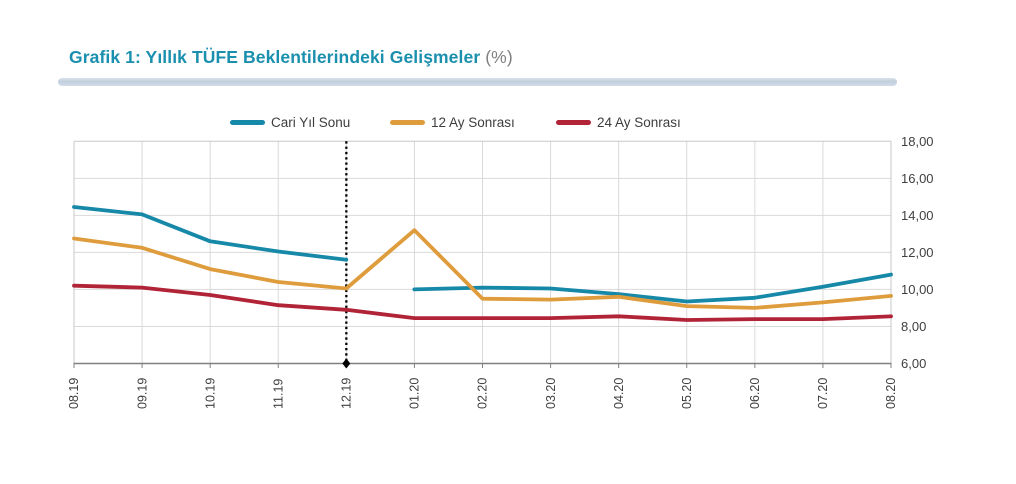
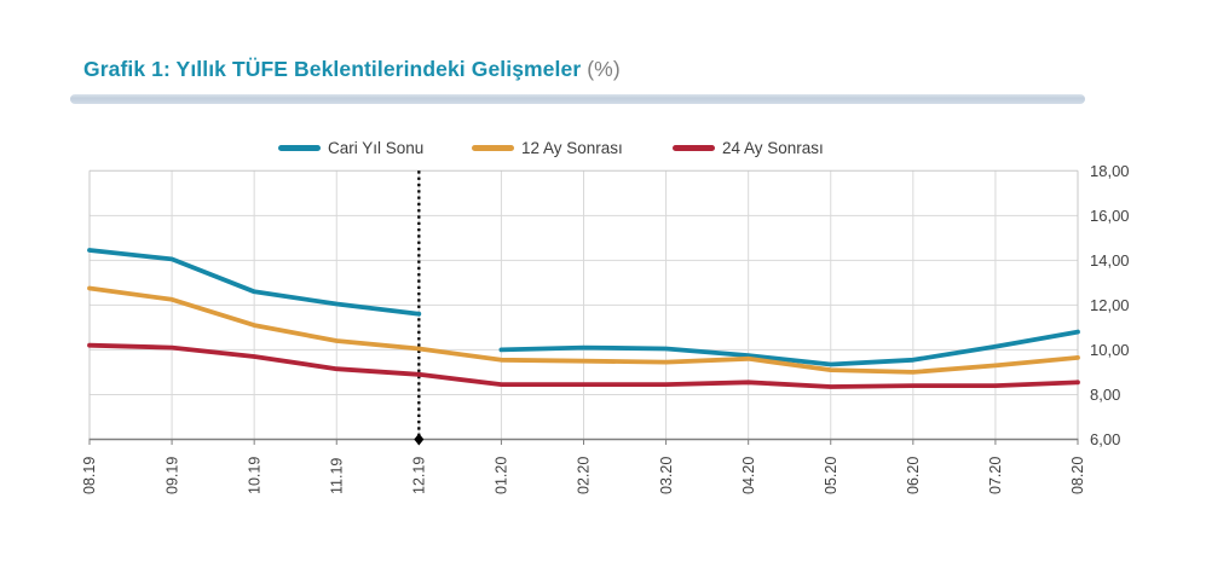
12 Ay Sonrası/01.20: 13,2 -> 9,6
